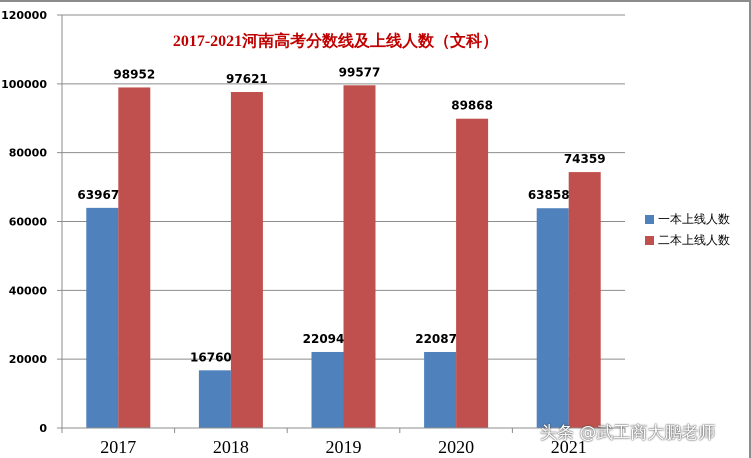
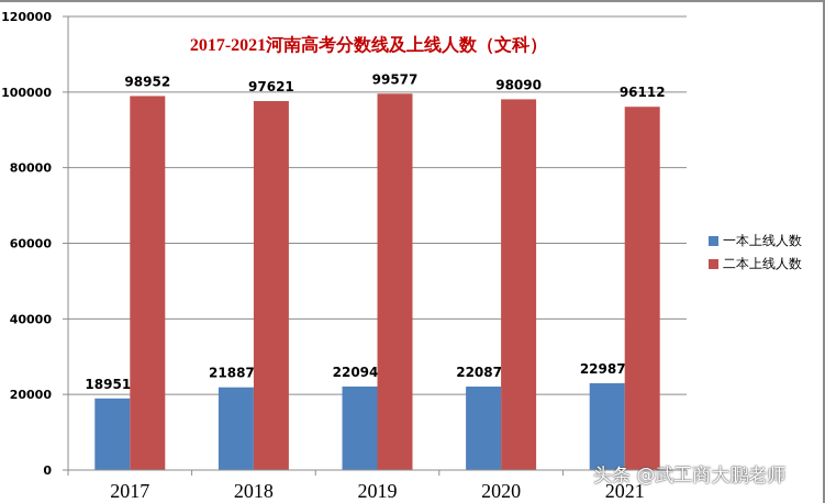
一本上线人数/2017: 63967 -> 18951
一本上线人数/2018: 16760 -> 21887
二本上线人数/2020: 89868 -> 98090
一本上线人数/2021: 63858 -> 22987
二本上线人数/2021: 74359 -> 96112
